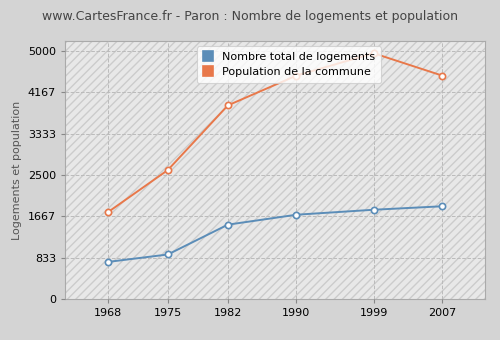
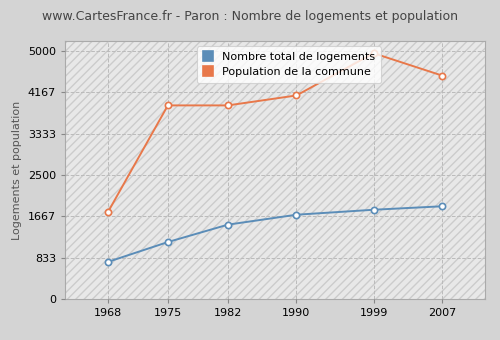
Nombre total de logements/1975: 900 -> 1150
Population de la commune/1975: 2600 -> 3900
Population de la commune/1990: 4500 -> 4100
